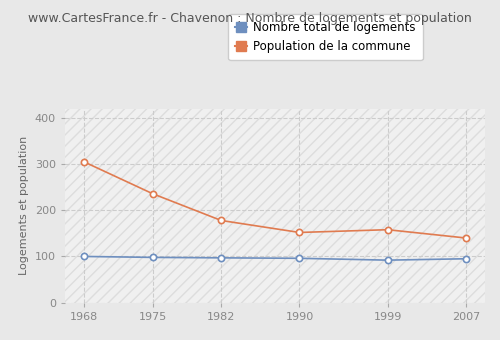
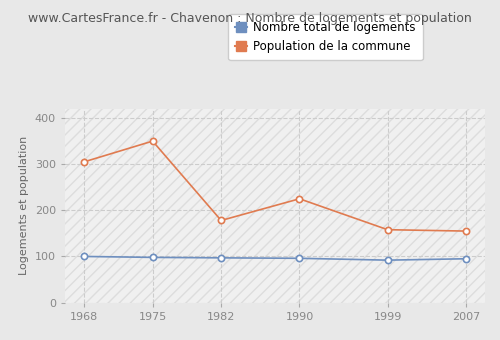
Population de la commune/1975: 236 -> 350
Population de la commune/1990: 152 -> 225
Population de la commune/2007: 140 -> 155
